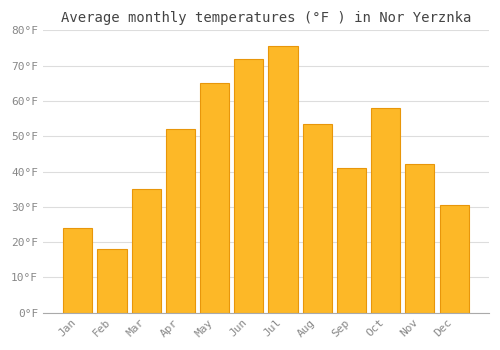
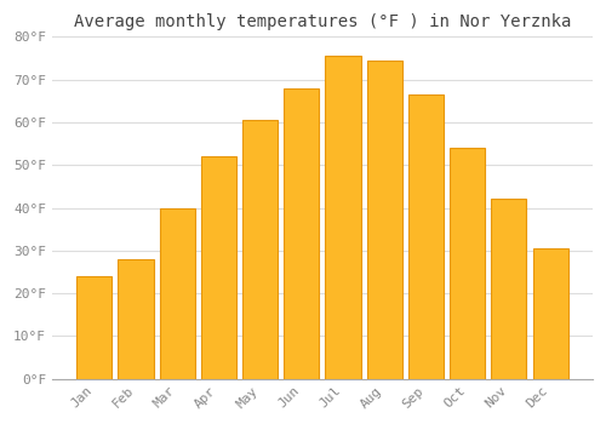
Feb: 18.0°F -> 28.0°F
Mar: 35.0°F -> 40.0°F
May: 65.0°F -> 60.5°F
Jun: 72.0°F -> 68.0°F
Aug: 53.5°F -> 74.5°F
Sep: 41.0°F -> 66.5°F
Oct: 58.0°F -> 54.0°F
